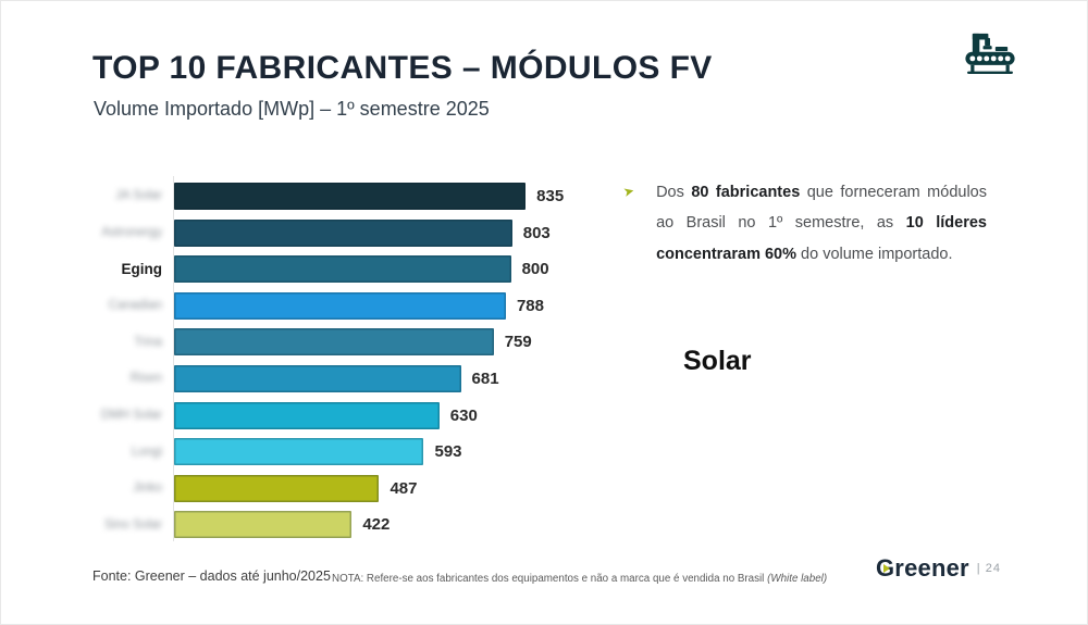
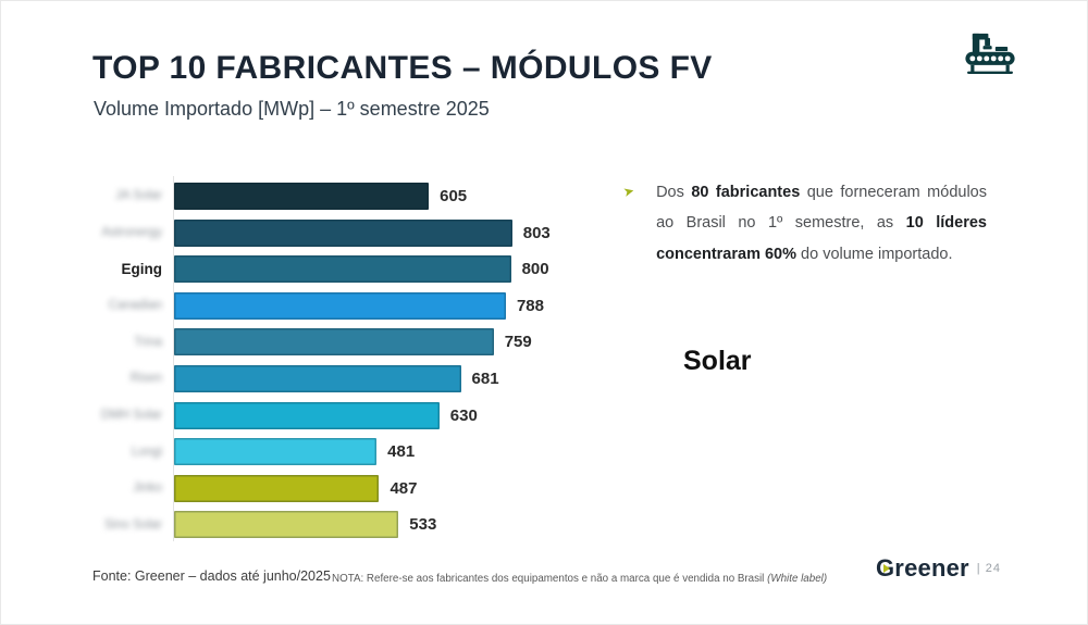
JA Solar: 835 -> 605
Longi: 593 -> 481
Sino Solar: 422 -> 533
